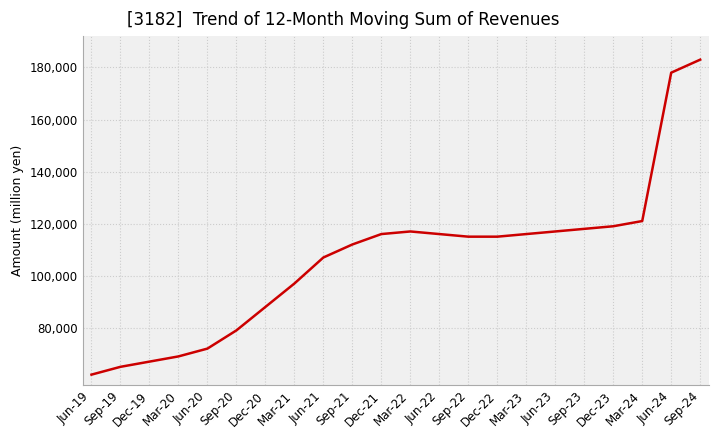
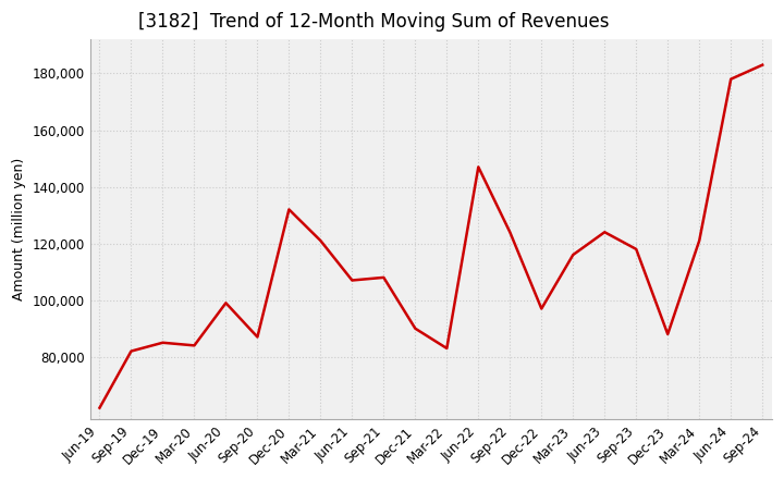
Sep-19: 65,000 -> 82,000
Dec-19: 67,000 -> 85,000
Mar-20: 69,000 -> 84,000
Jun-20: 72,000 -> 99,000
Sep-20: 79,000 -> 87,000
Dec-20: 88,000 -> 132,000
Mar-21: 97,000 -> 121,000
Sep-21: 112,000 -> 108,000
Dec-21: 116,000 -> 90,000
Mar-22: 117,000 -> 83,000
Jun-22: 116,000 -> 147,000
Sep-22: 115,000 -> 124,000
Dec-22: 115,000 -> 97,000
Jun-23: 117,000 -> 124,000
Dec-23: 119,000 -> 88,000
